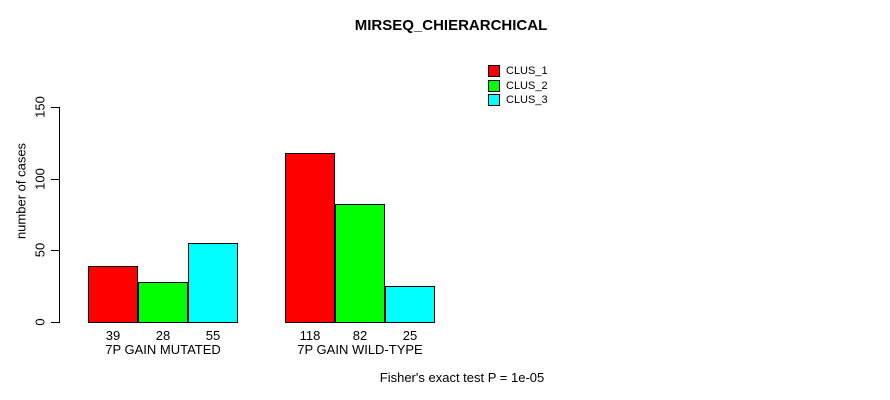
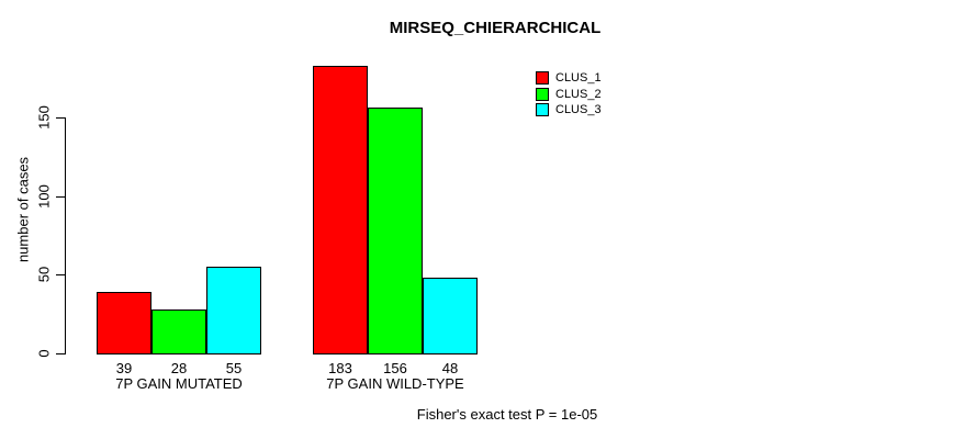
CLUS_1/7P GAIN WILD-TYPE: 118 -> 183
CLUS_2/7P GAIN WILD-TYPE: 82 -> 156
CLUS_3/7P GAIN WILD-TYPE: 25 -> 48
